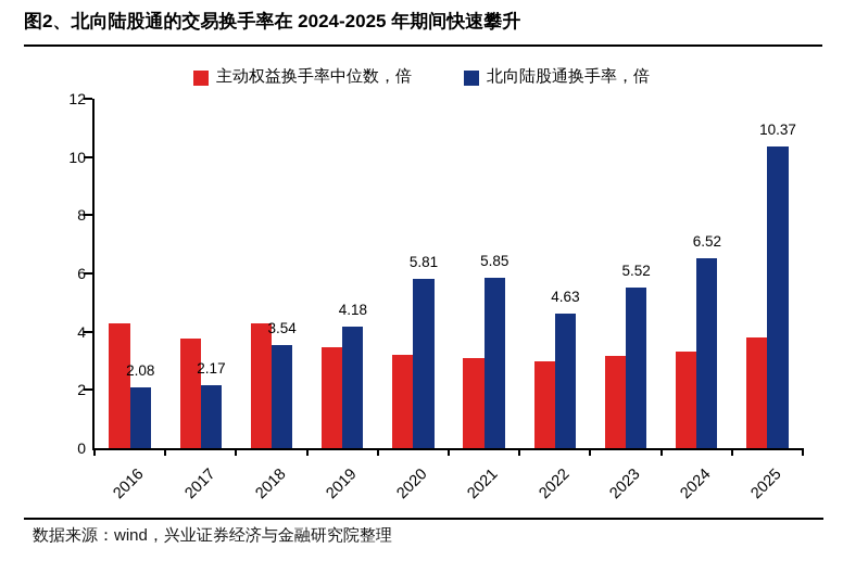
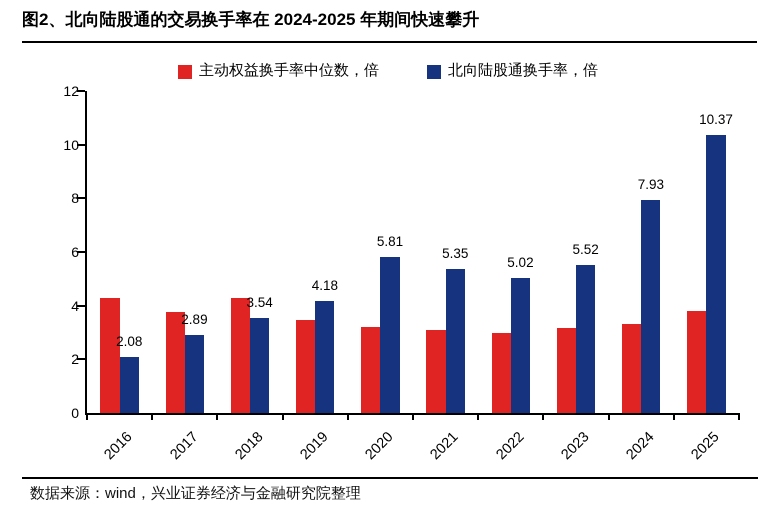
北向陆股通换手率，倍/2017: 2.17 -> 2.89
北向陆股通换手率，倍/2021: 5.85 -> 5.35
北向陆股通换手率，倍/2022: 4.63 -> 5.02
北向陆股通换手率，倍/2024: 6.52 -> 7.93
